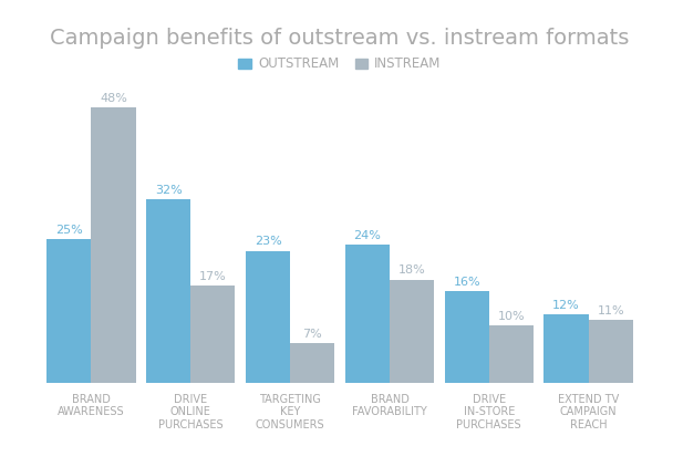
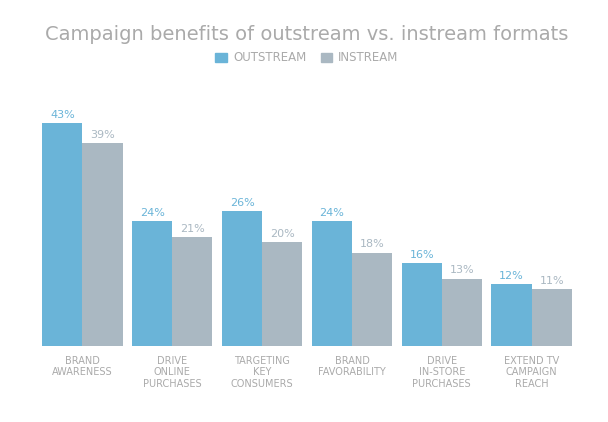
OUTSTREAM/BRAND AWARENESS: 25% -> 43%
INSTREAM/BRAND AWARENESS: 48% -> 39%
OUTSTREAM/DRIVE ONLINE PURCHASES: 32% -> 24%
INSTREAM/DRIVE ONLINE PURCHASES: 17% -> 21%
OUTSTREAM/TARGETING KEY CONSUMERS: 23% -> 26%
INSTREAM/TARGETING KEY CONSUMERS: 7% -> 20%
INSTREAM/DRIVE IN-STORE PURCHASES: 10% -> 13%
